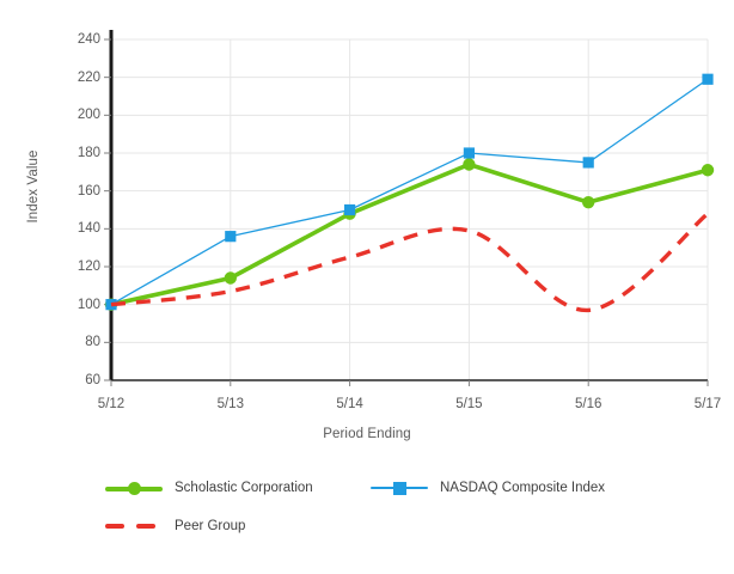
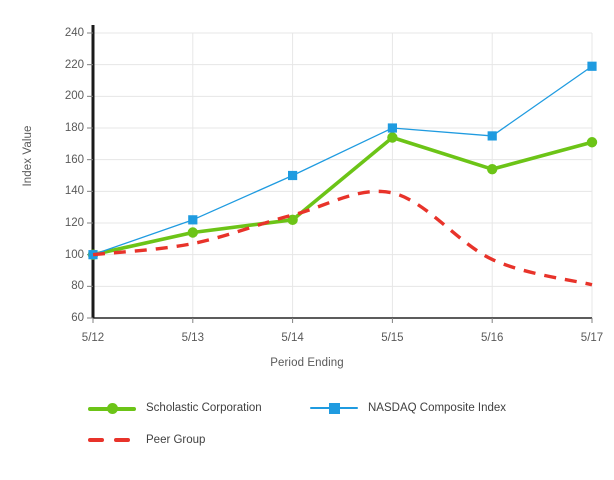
NASDAQ Composite Index/5/13: 136 -> 122
Scholastic Corporation/5/14: 148 -> 122
Peer Group/5/17: 148 -> 81
